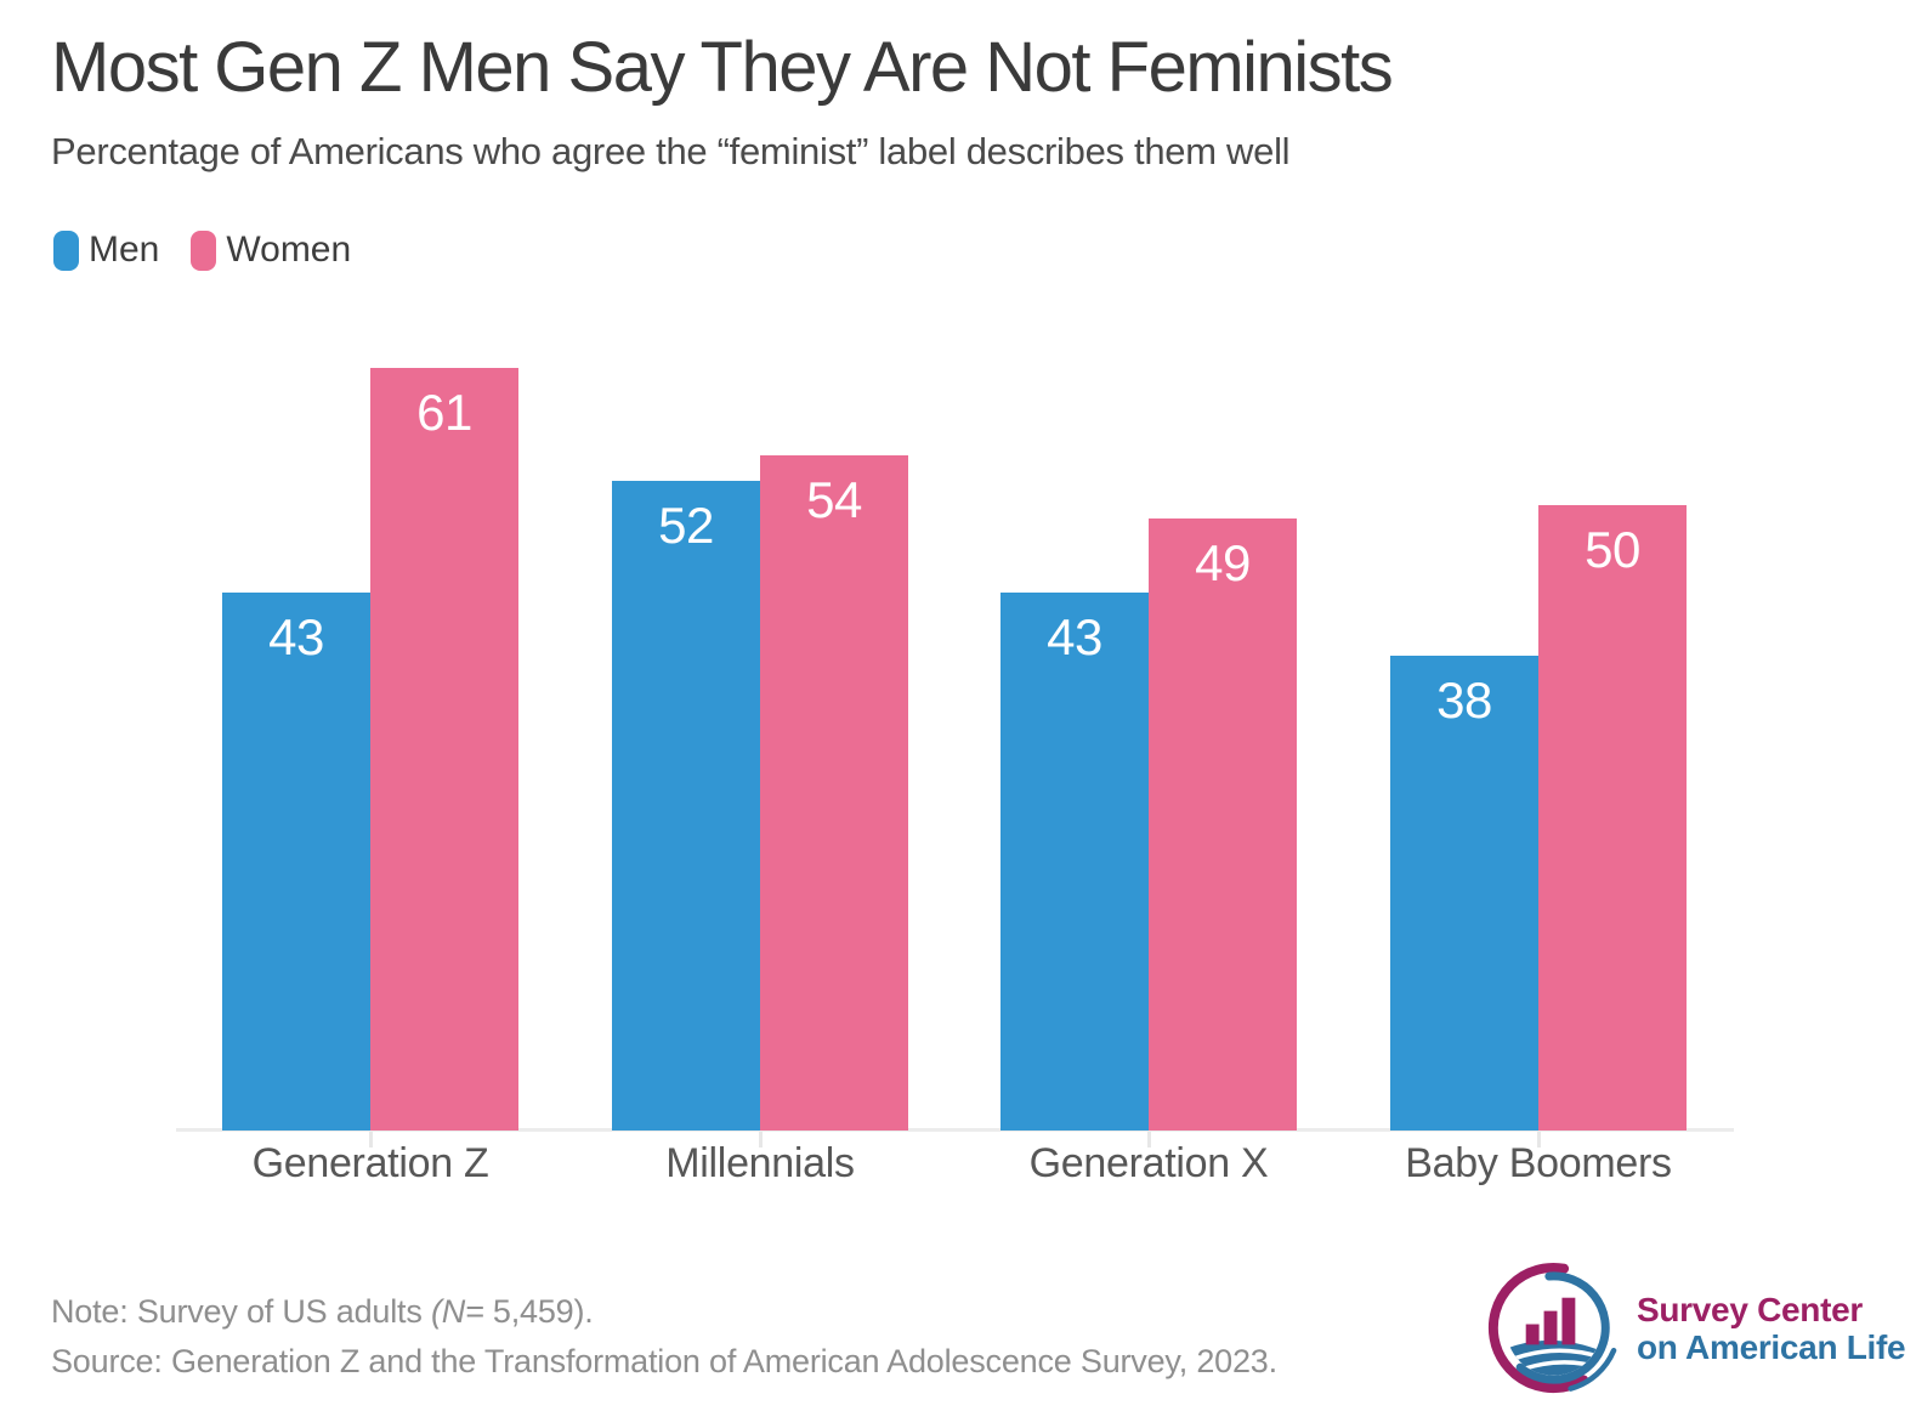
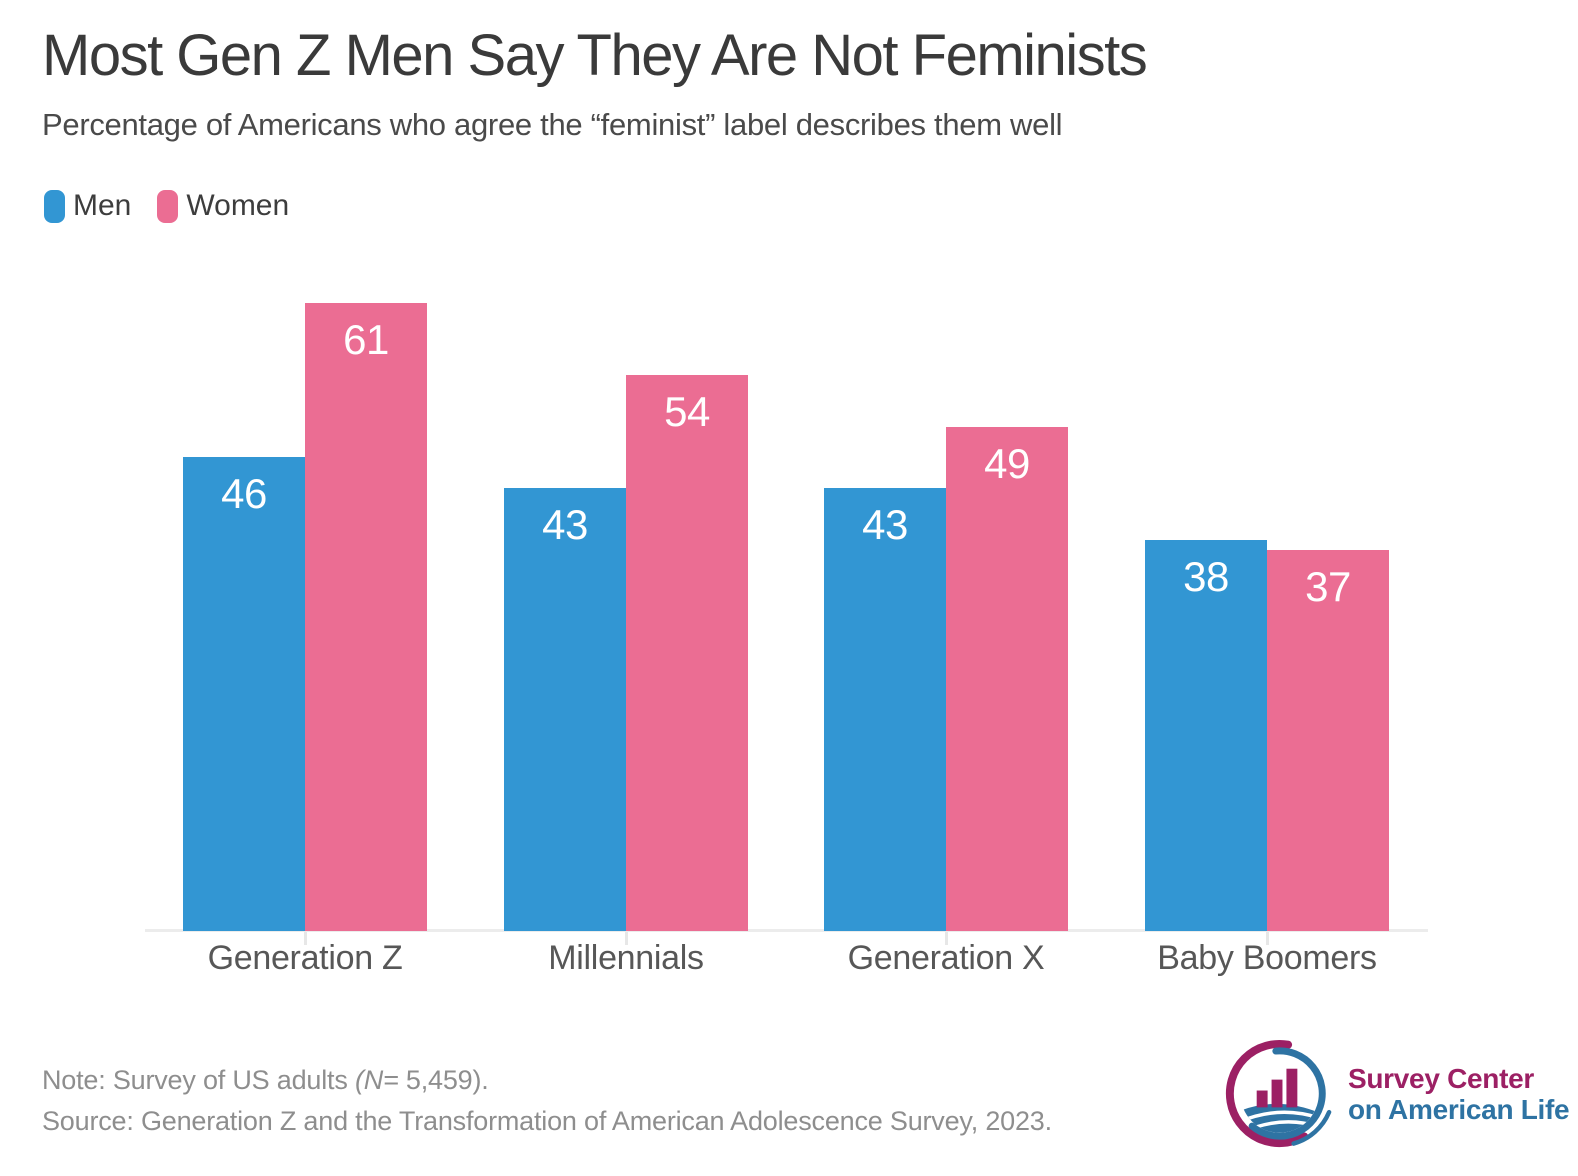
Men/Generation Z: 43 -> 46
Men/Millennials: 52 -> 43
Women/Baby Boomers: 50 -> 37
